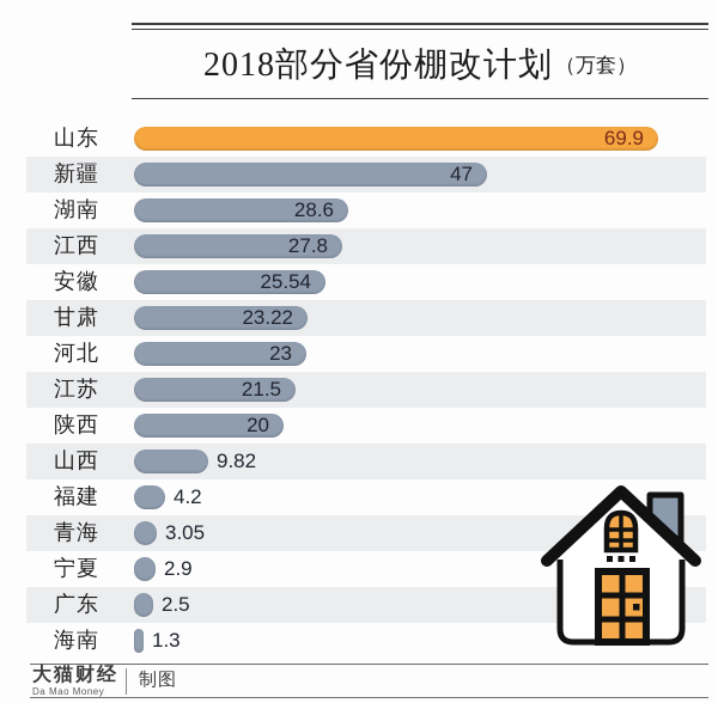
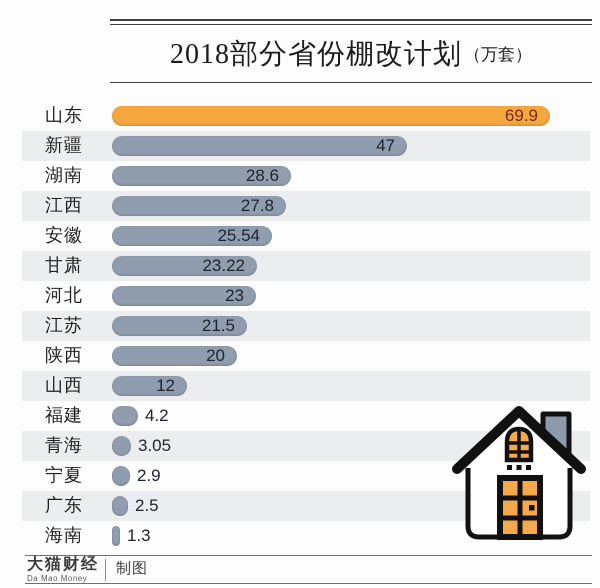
山西: 9.82 -> 12
